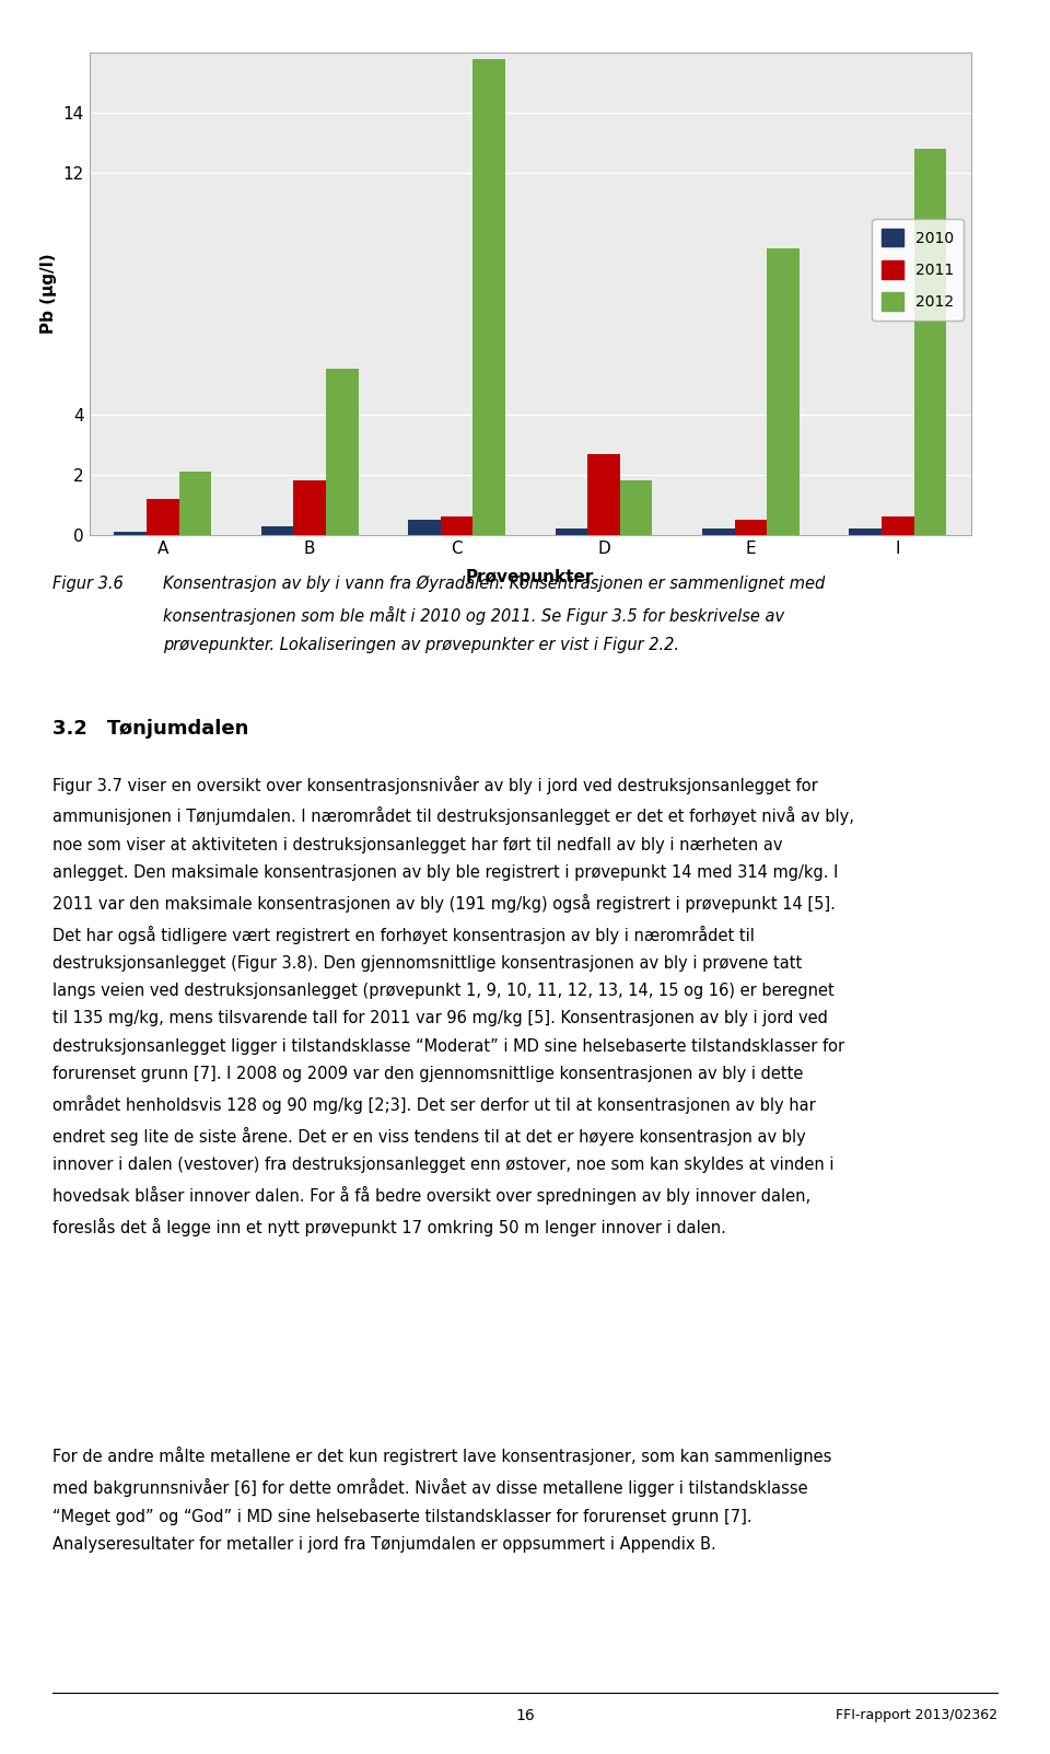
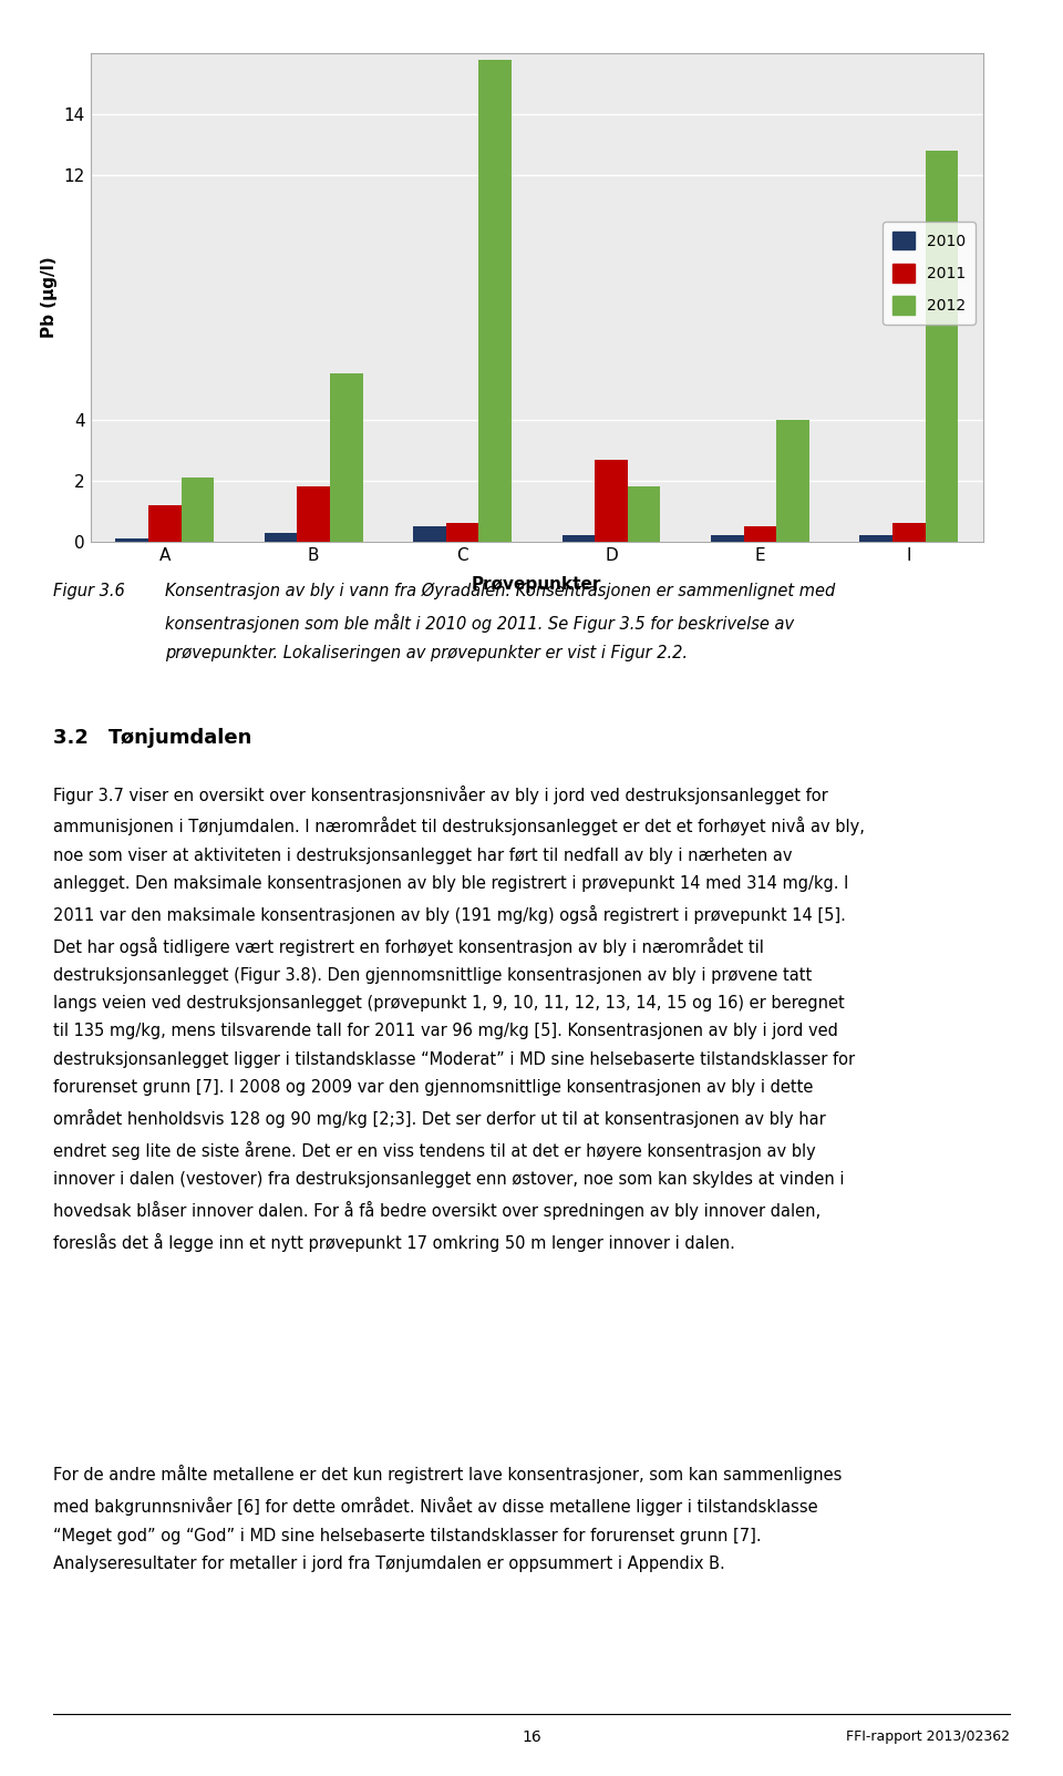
2012/E: 9.5 -> 4.0
